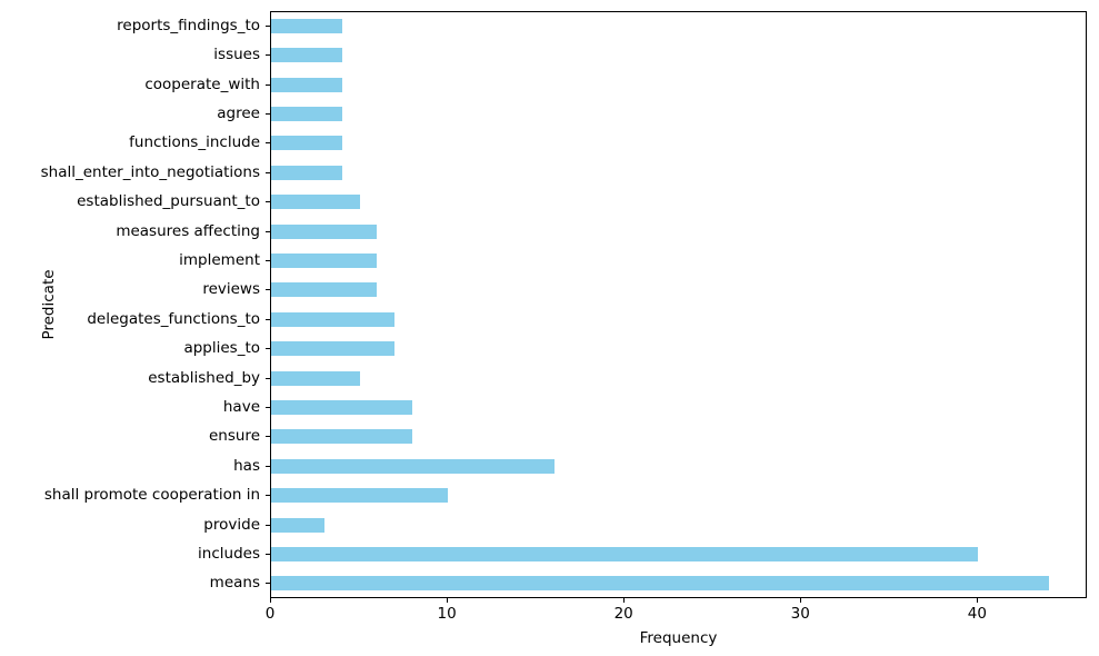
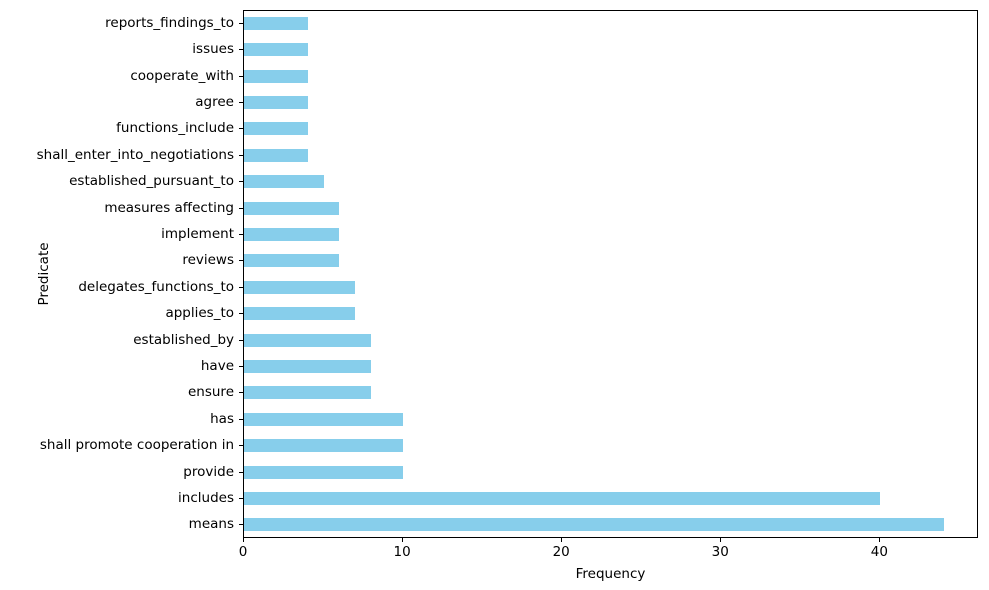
established_by: 5 -> 8
has: 16 -> 10
provide: 3 -> 10
